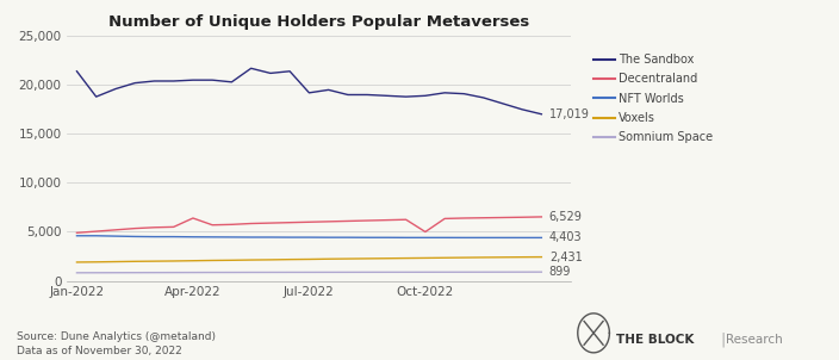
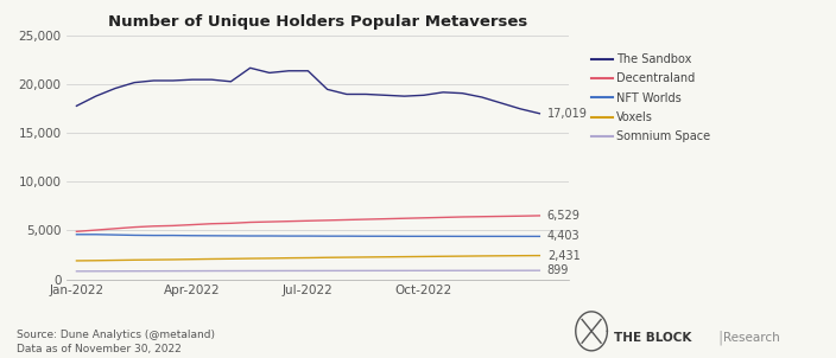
Number of Unique Holders Popular Metaverses/The Sandbox/Jan-2022: 21,400 -> 17,800
Number of Unique Holders Popular Metaverses/Decentraland/Apr-2022: 6,400 -> 5,600
Number of Unique Holders Popular Metaverses/The Sandbox/Jul-2022: 19,200 -> 21,400
Number of Unique Holders Popular Metaverses/Decentraland/Oct-2022: 5,000 -> 6,300
